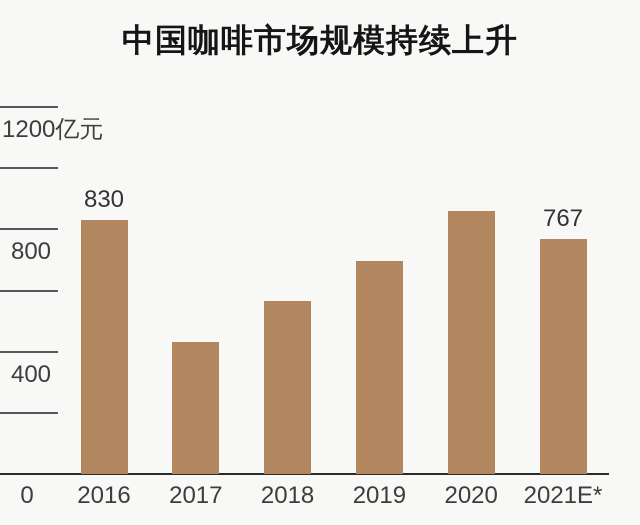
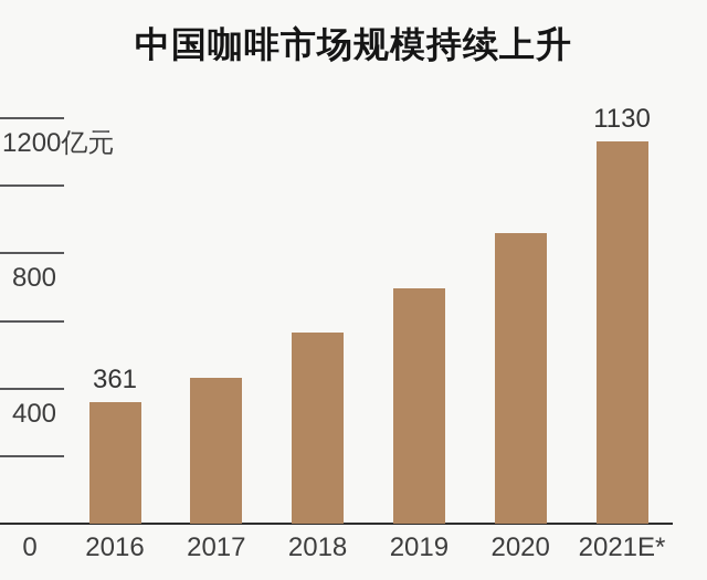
2016: 830 -> 361
2021E*: 767 -> 1130
